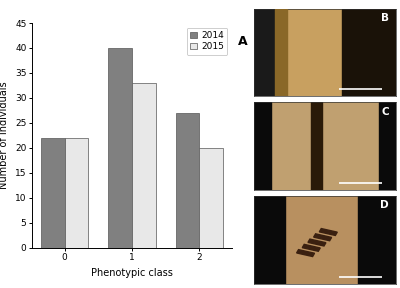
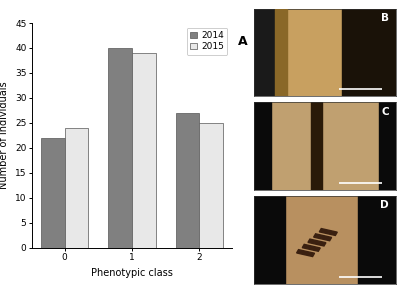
2015/0: 22 -> 24
2015/1: 33 -> 39
2015/2: 20 -> 25
